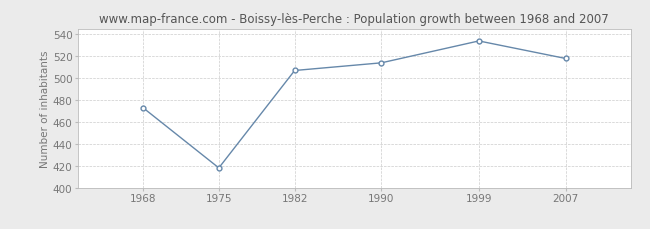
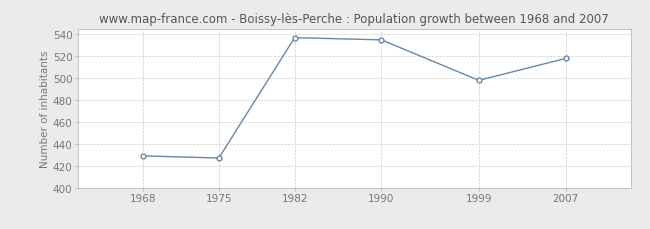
1968: 473 -> 429
1975: 418 -> 427
1982: 507 -> 537
1990: 514 -> 535
1999: 534 -> 498
